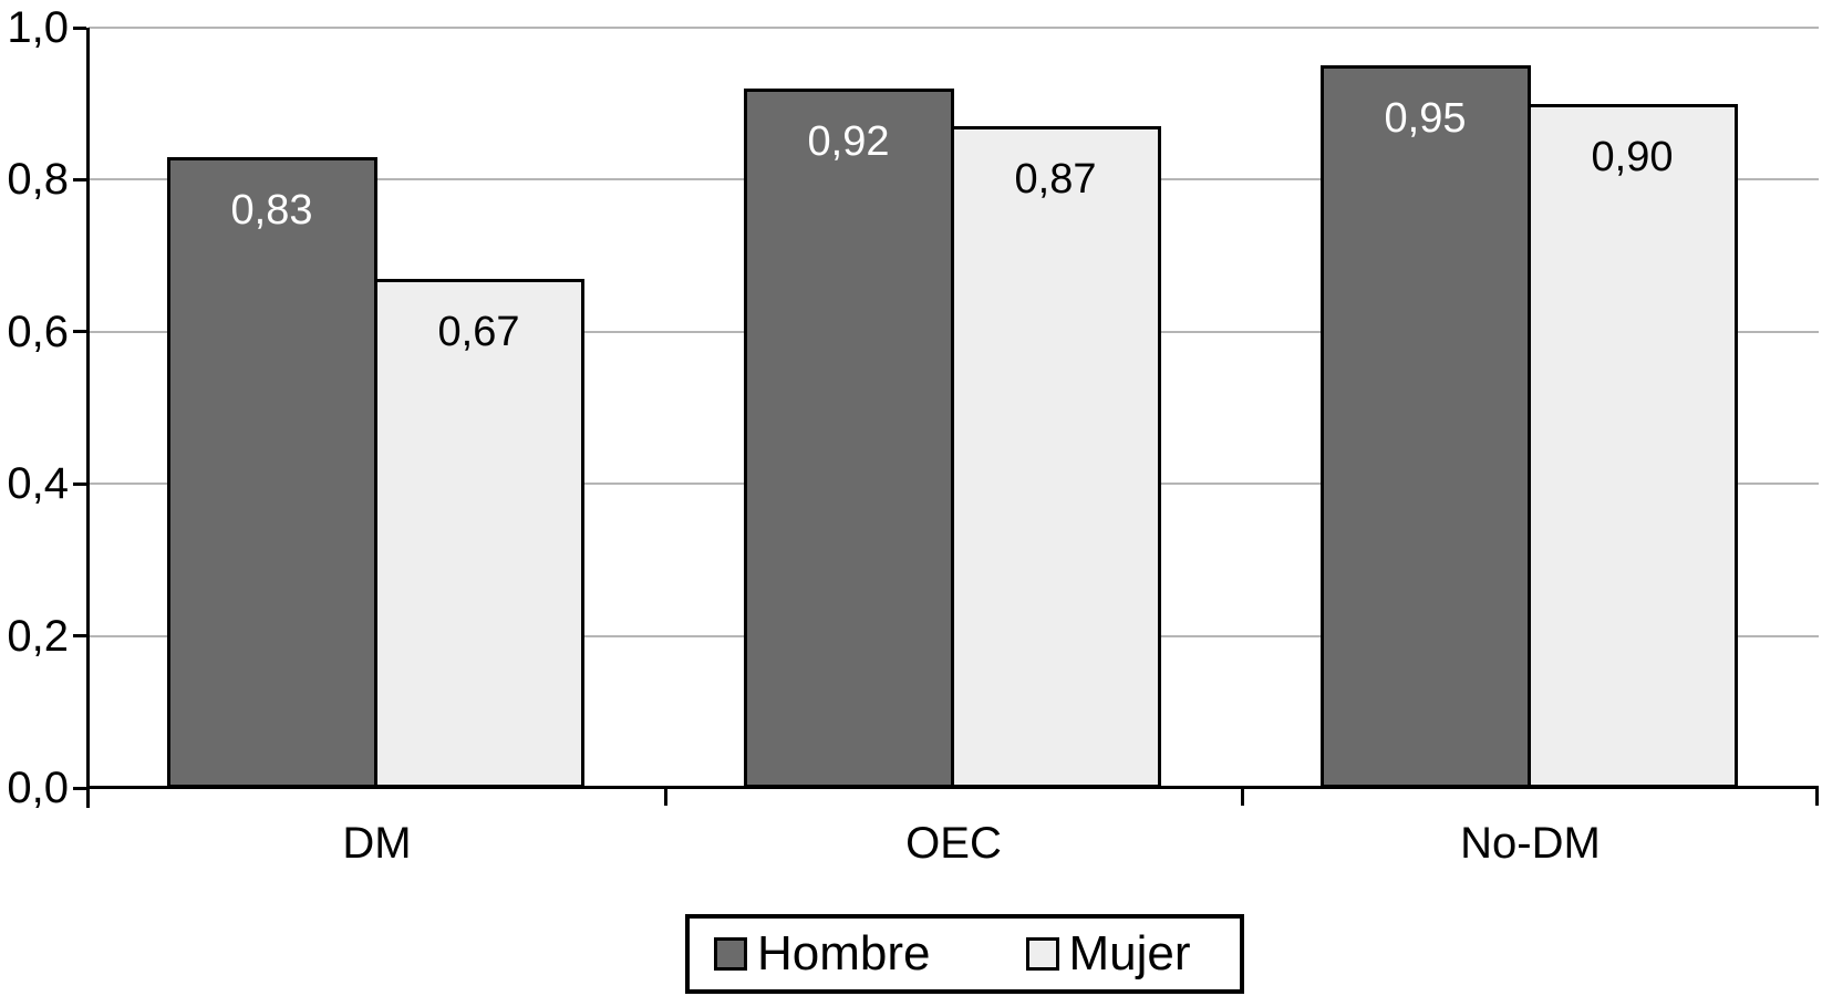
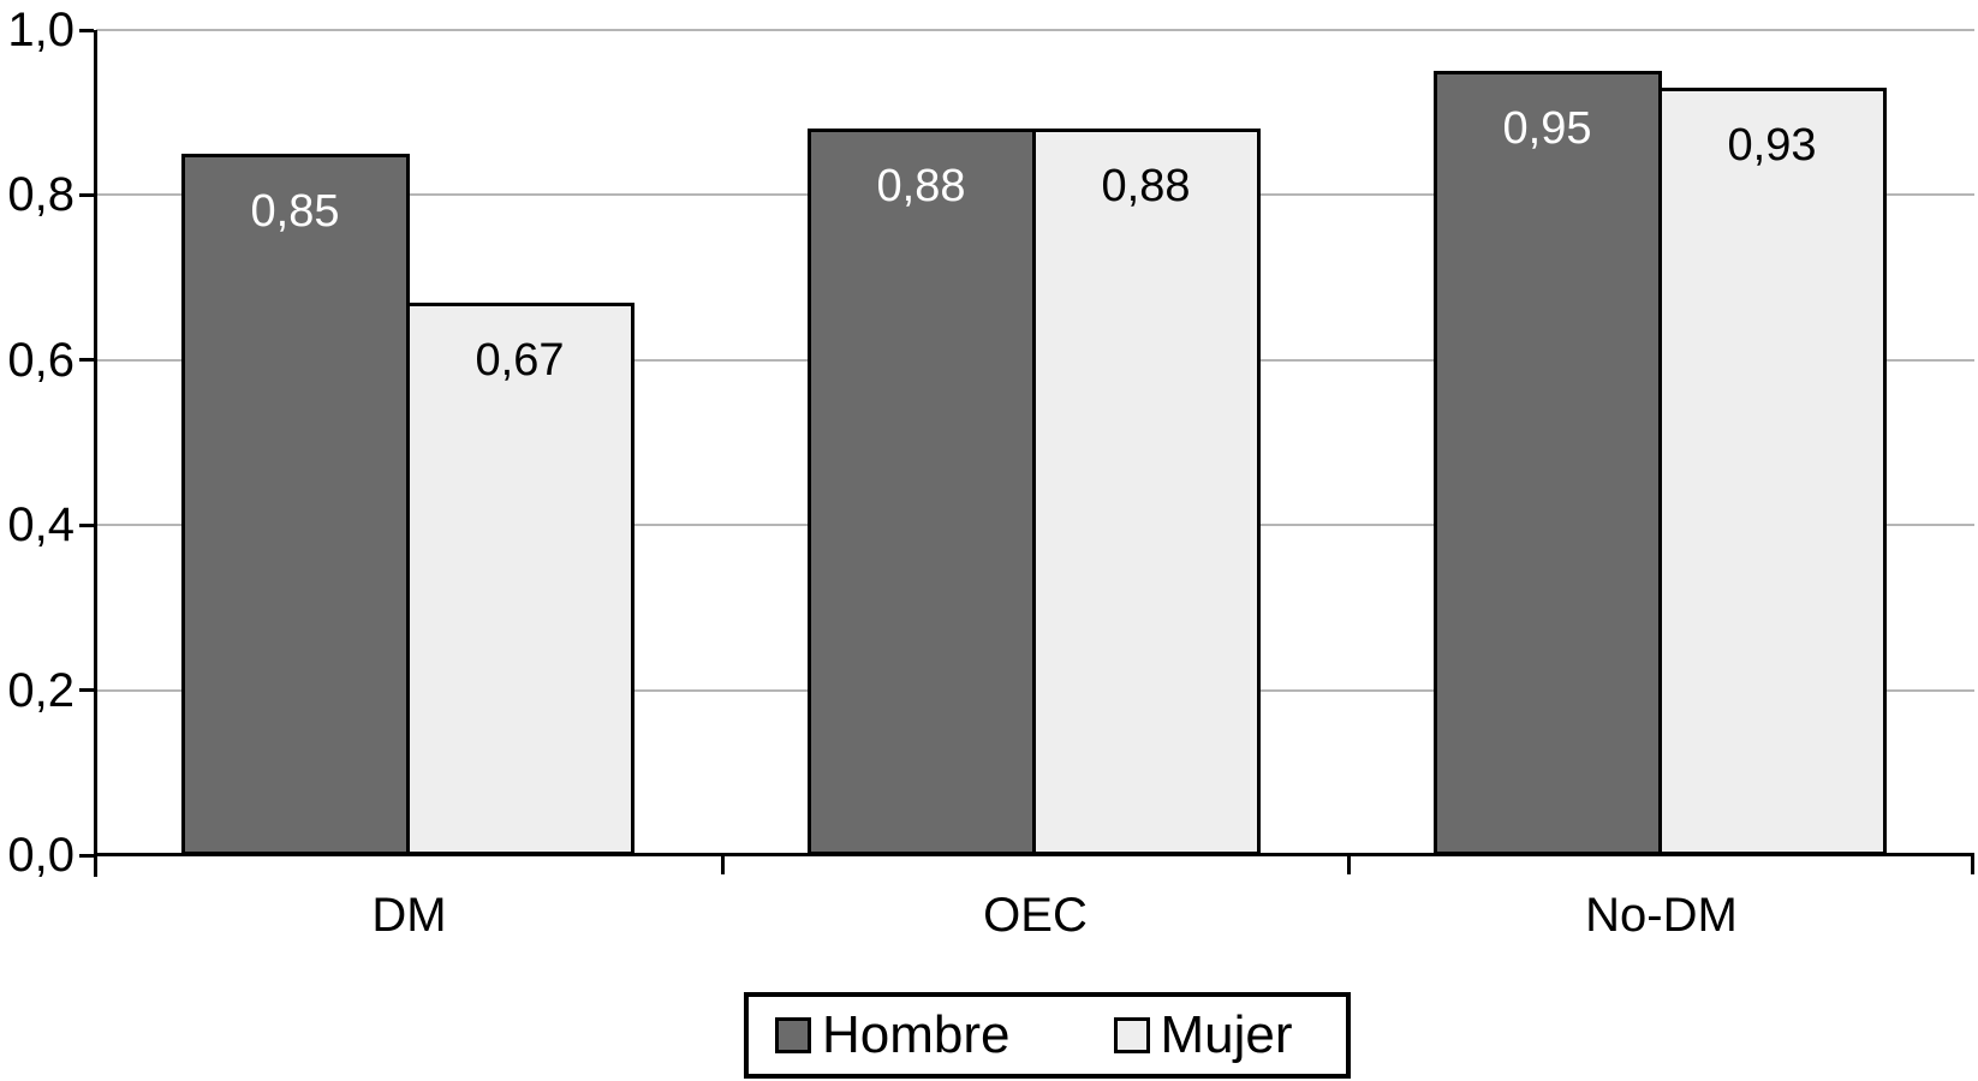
Hombre/DM: 0,83 -> 0,85
Hombre/OEC: 0,92 -> 0,88
Mujer/OEC: 0,87 -> 0,88
Mujer/No-DM: 0,90 -> 0,93
